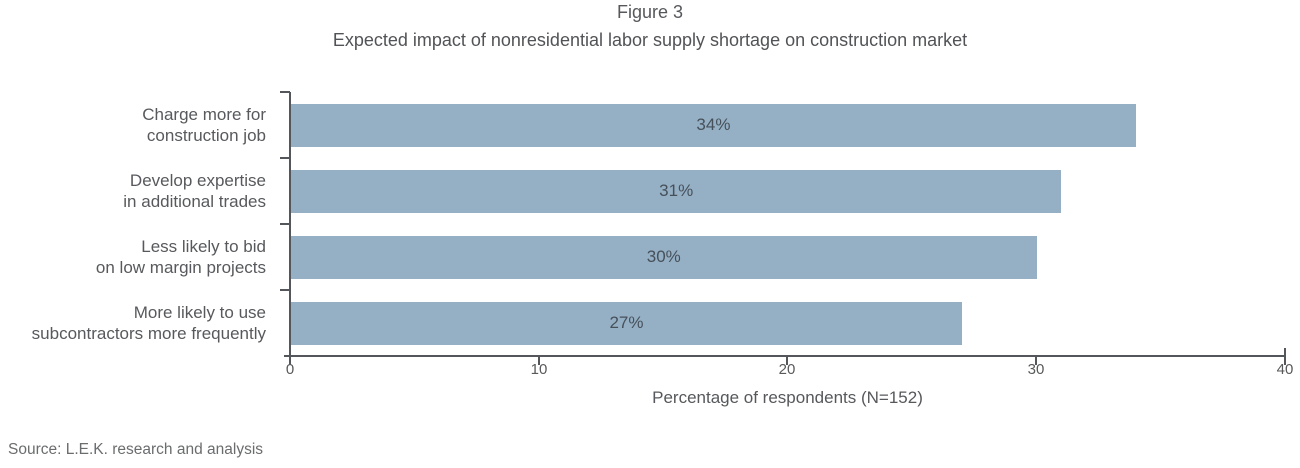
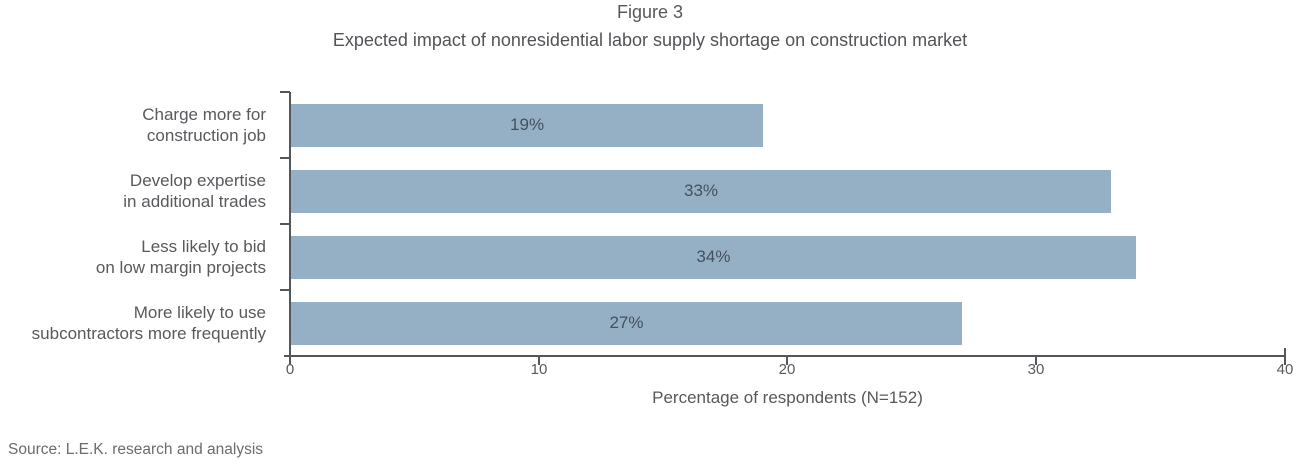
Charge more for construction job: 34% -> 19%
Develop expertise in additional trades: 31% -> 33%
Less likely to bid on low margin projects: 30% -> 34%
